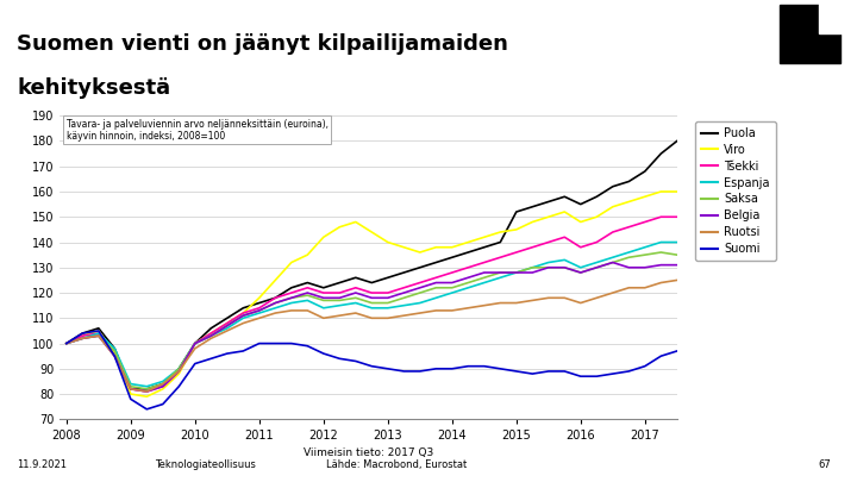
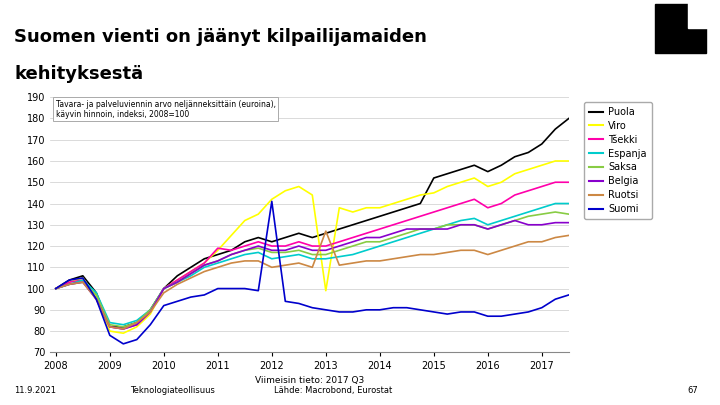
Tšekki/2011: 114 -> 119
Suomi/2012: 96 -> 141
Viro/2013: 140 -> 99
Ruotsi/2013: 110 -> 127
